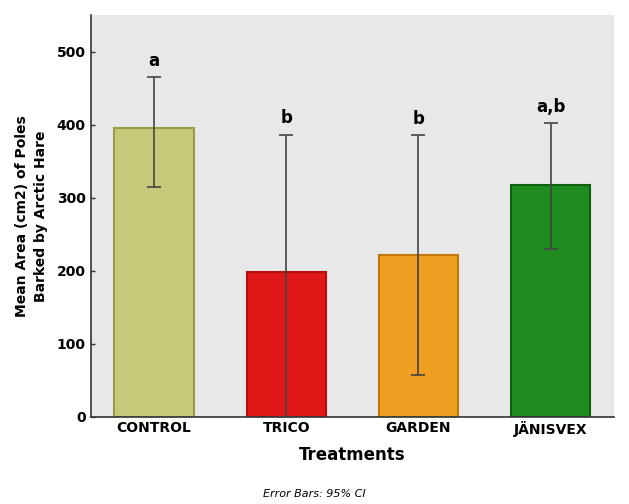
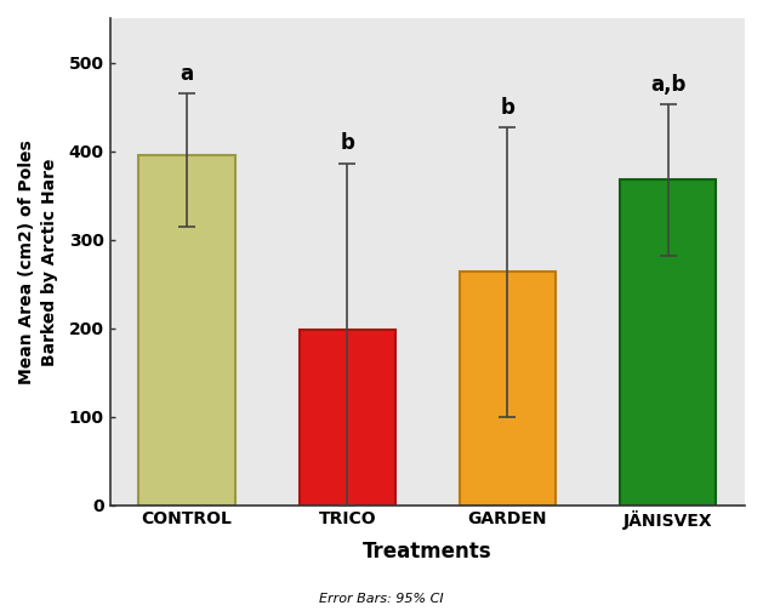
GARDEN: 222 -> 264
JÄNISVEX: 317 -> 368
